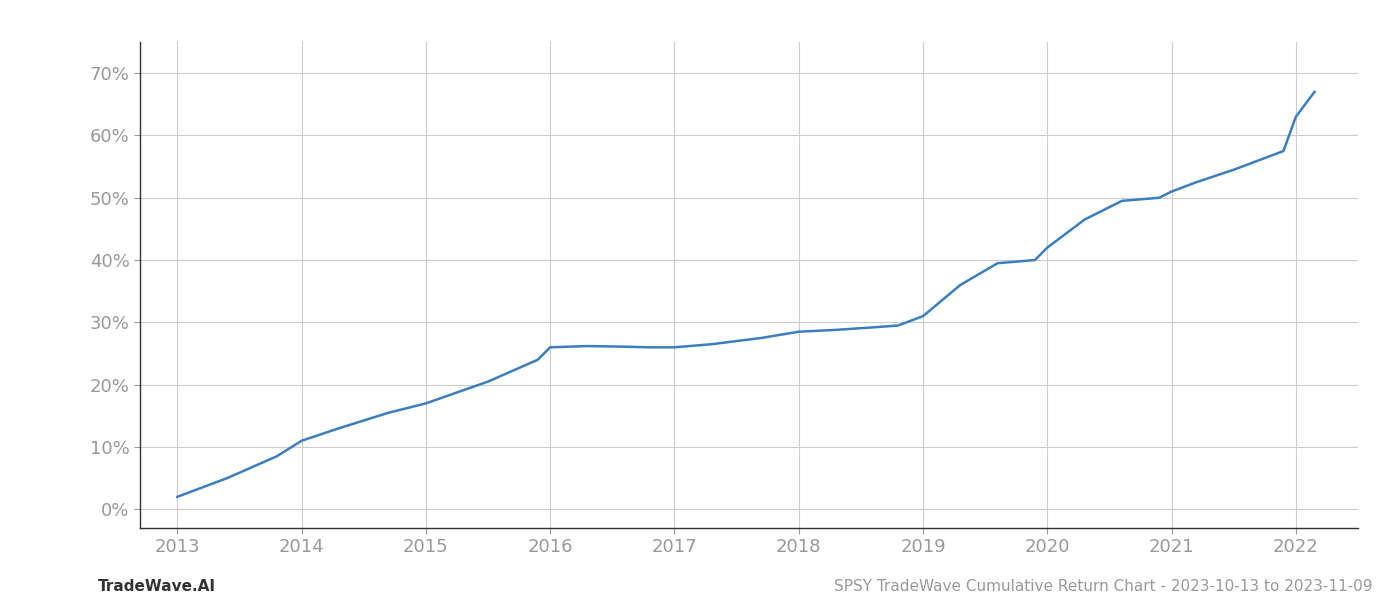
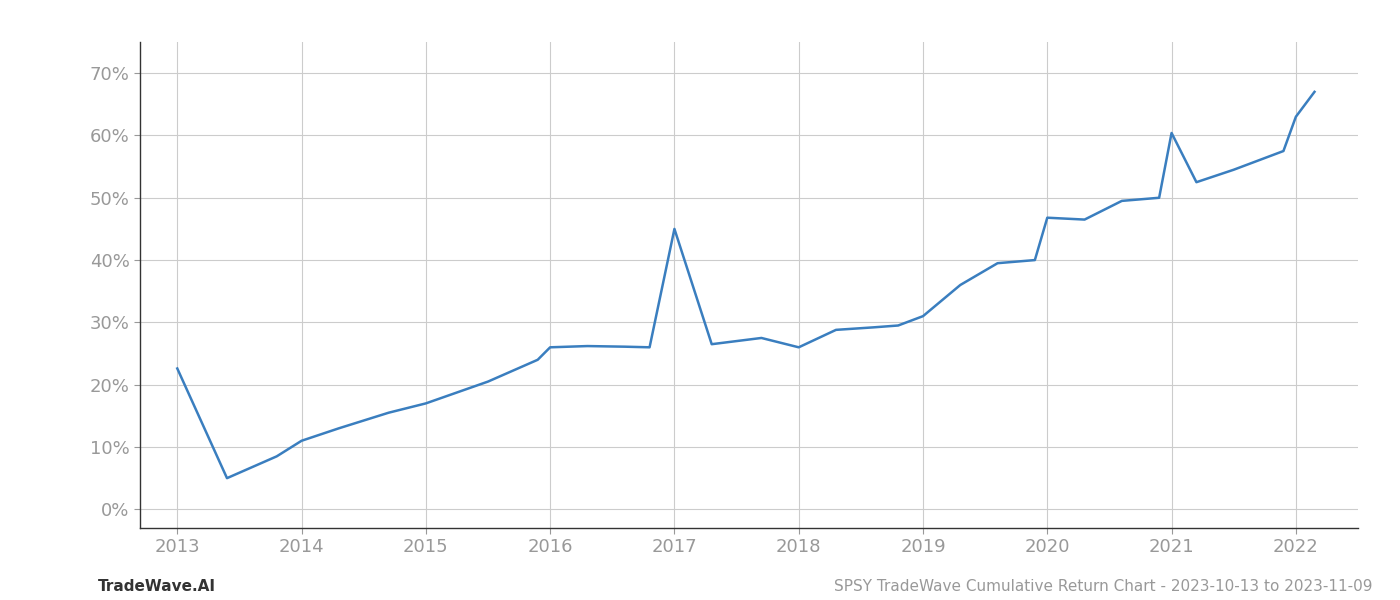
2013: 2.0% -> 22.6%
2017: 26.0% -> 45.0%
2018: 28.5% -> 26.0%
2020: 42.0% -> 46.8%
2021: 51.0% -> 60.4%
